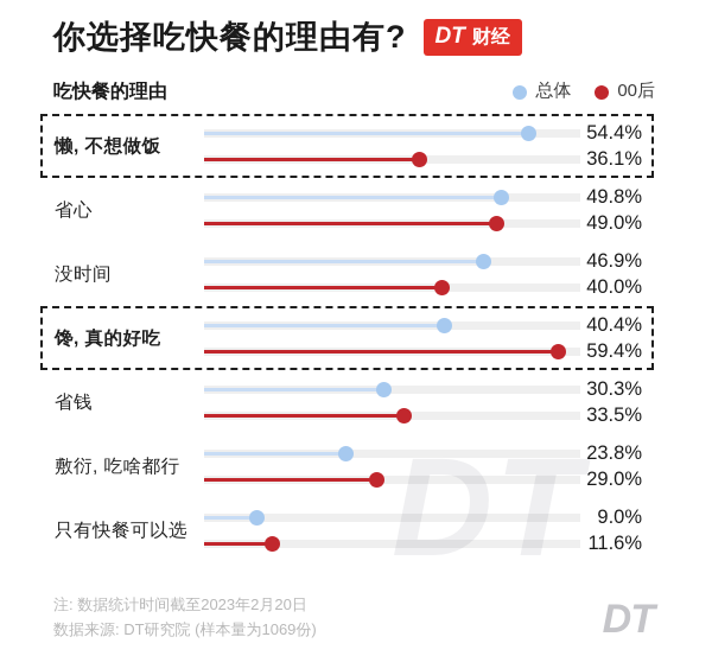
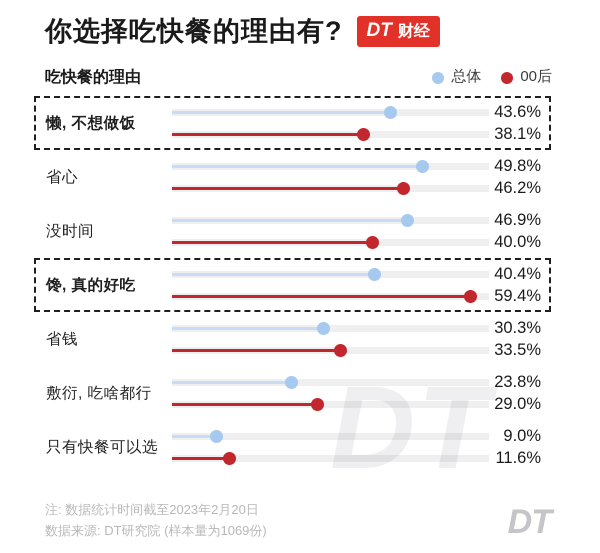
总体/懒, 不想做饭: 54.4% -> 43.6%
00后/懒, 不想做饭: 36.1% -> 38.1%
00后/省心: 49.0% -> 46.2%
